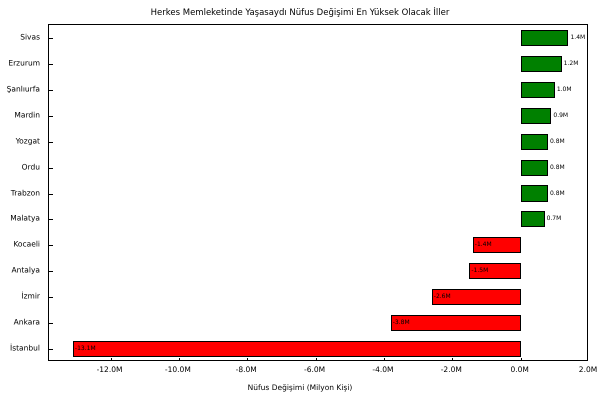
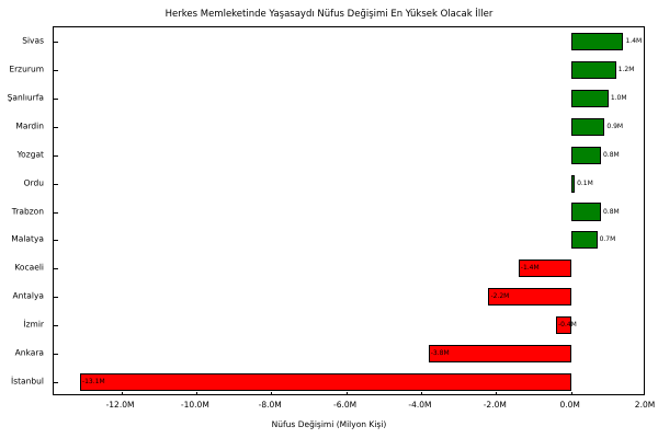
Ordu: 0.8M -> 0.1M
Antalya: -1.5M -> -2.2M
İzmir: -2.6M -> -0.4M
